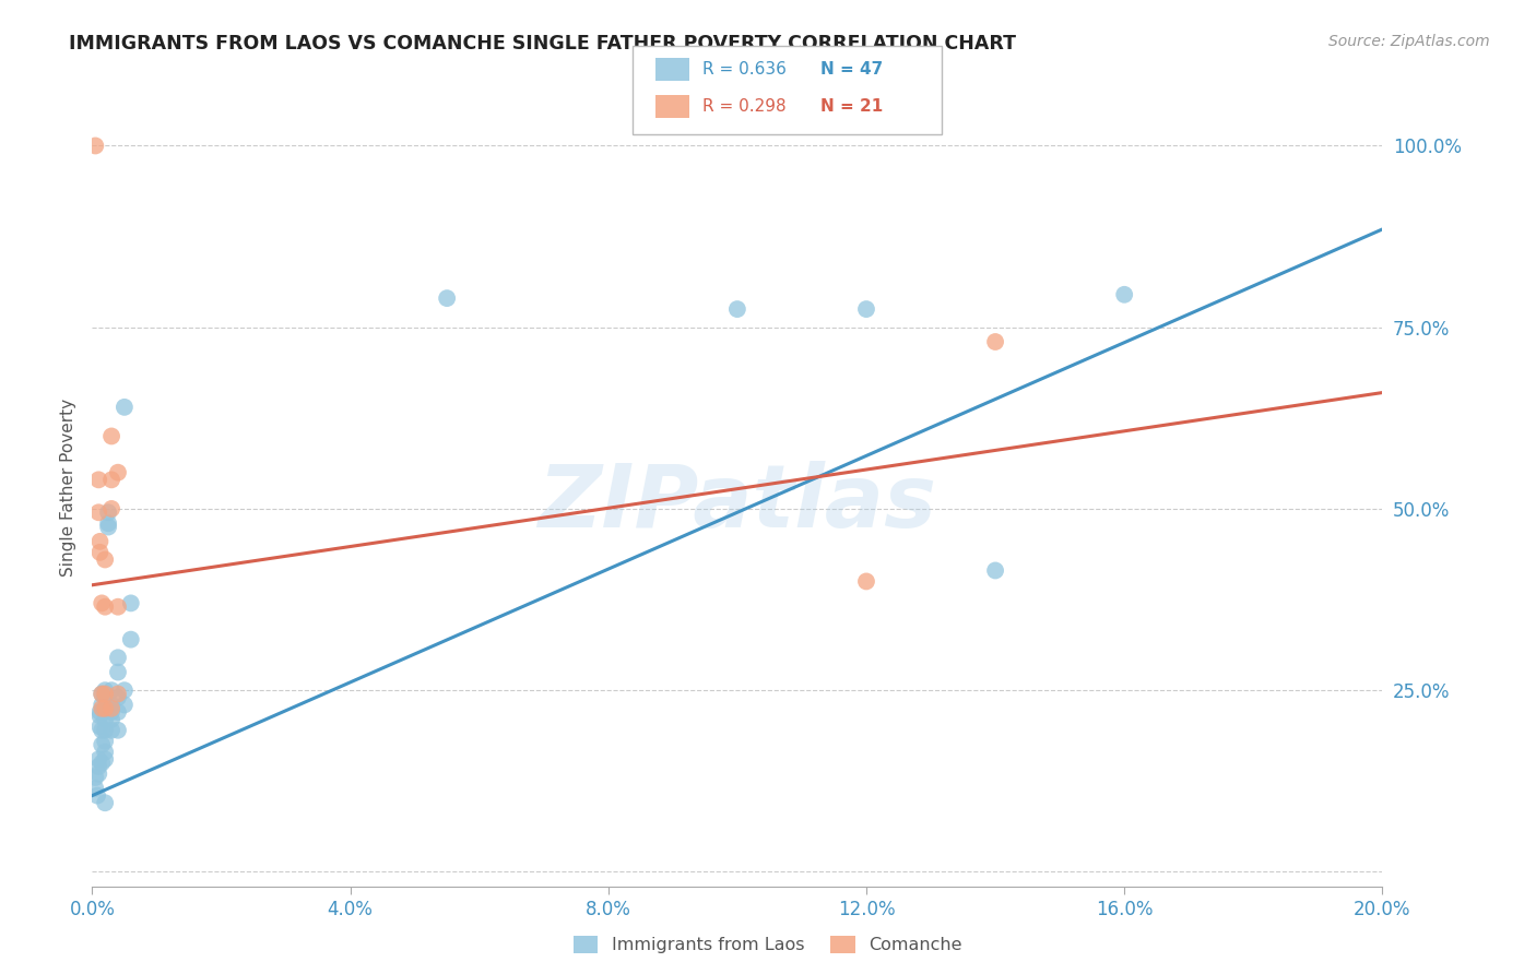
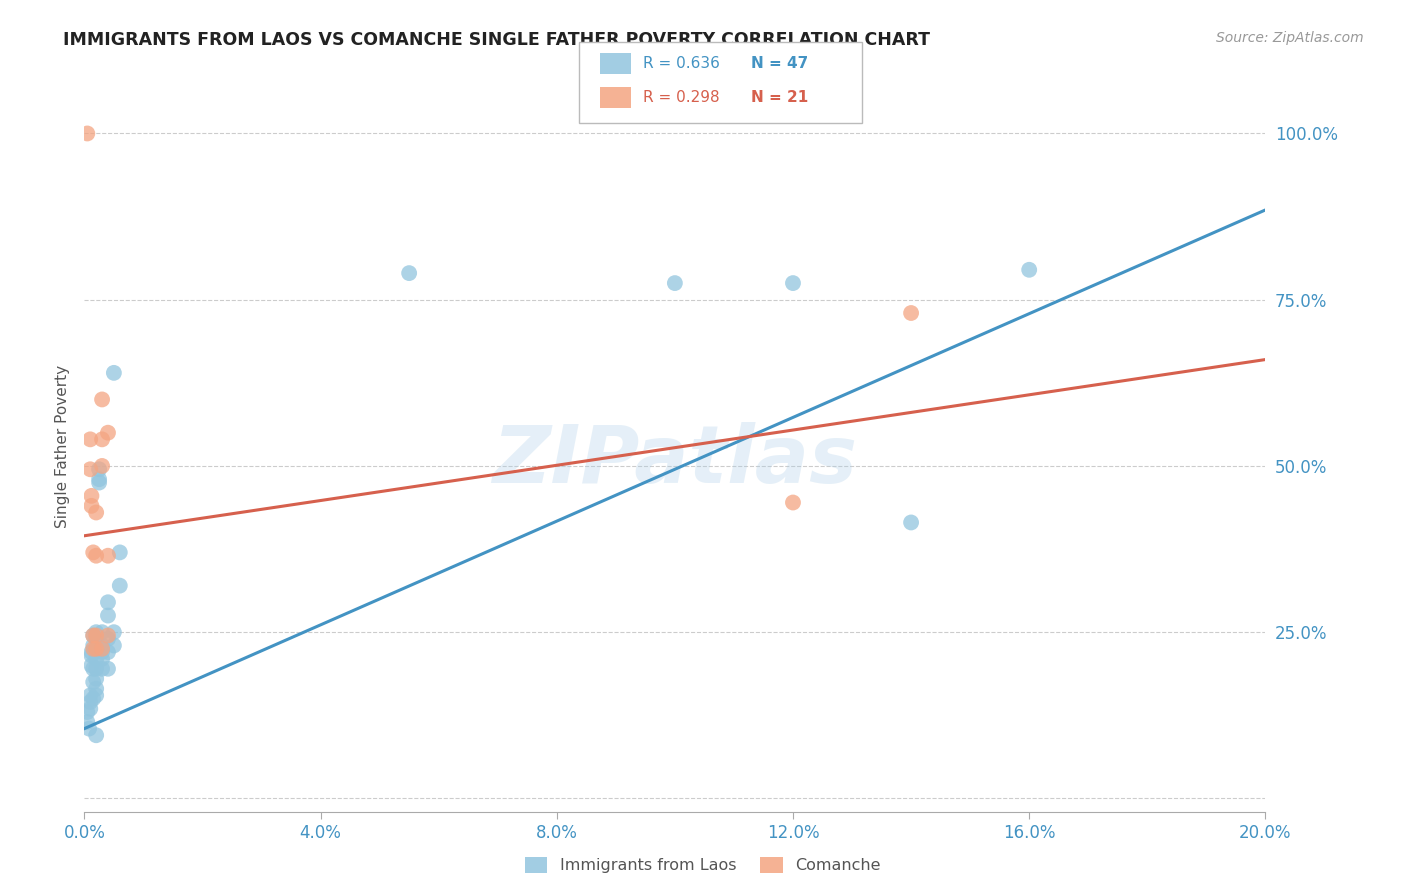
Comanche/12.0%: 40.0% -> 44.5%
